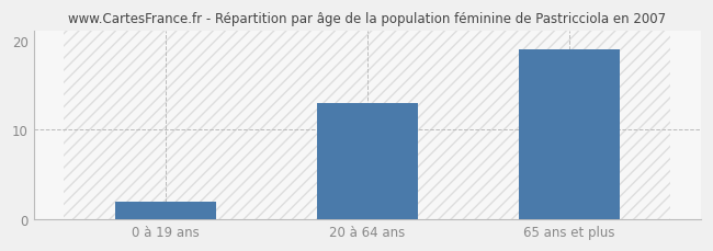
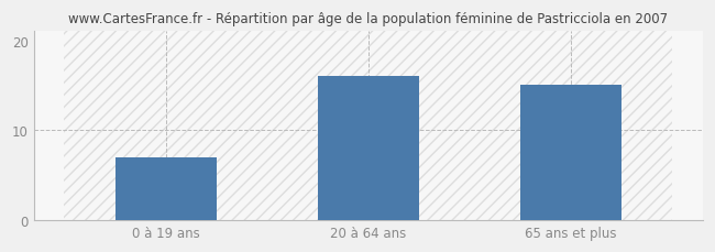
0 à 19 ans: 2 -> 7
20 à 64 ans: 13 -> 16
65 ans et plus: 19 -> 15
